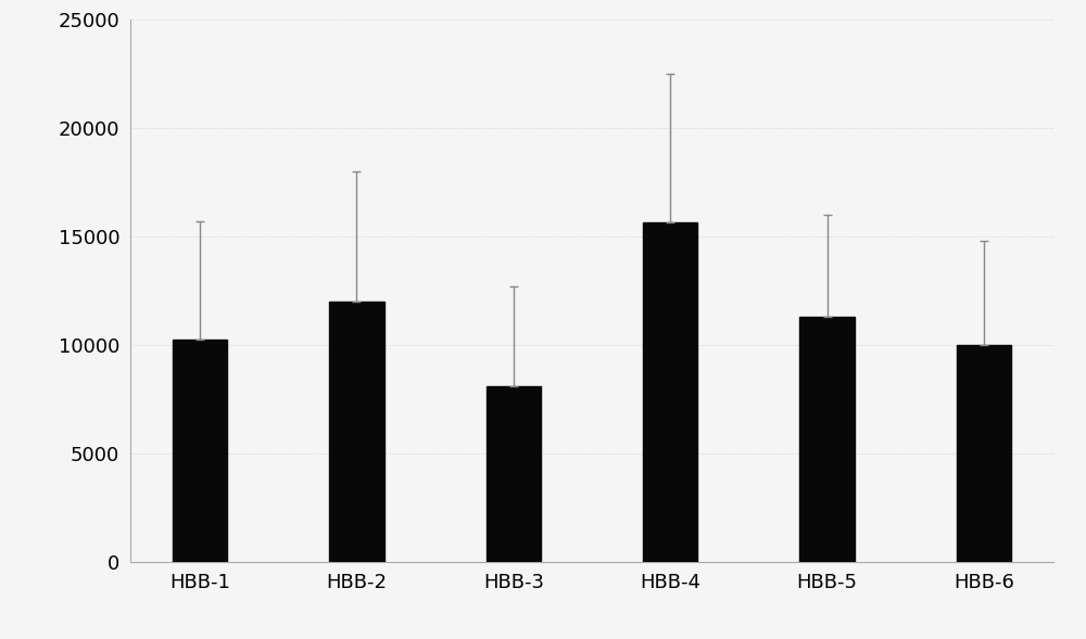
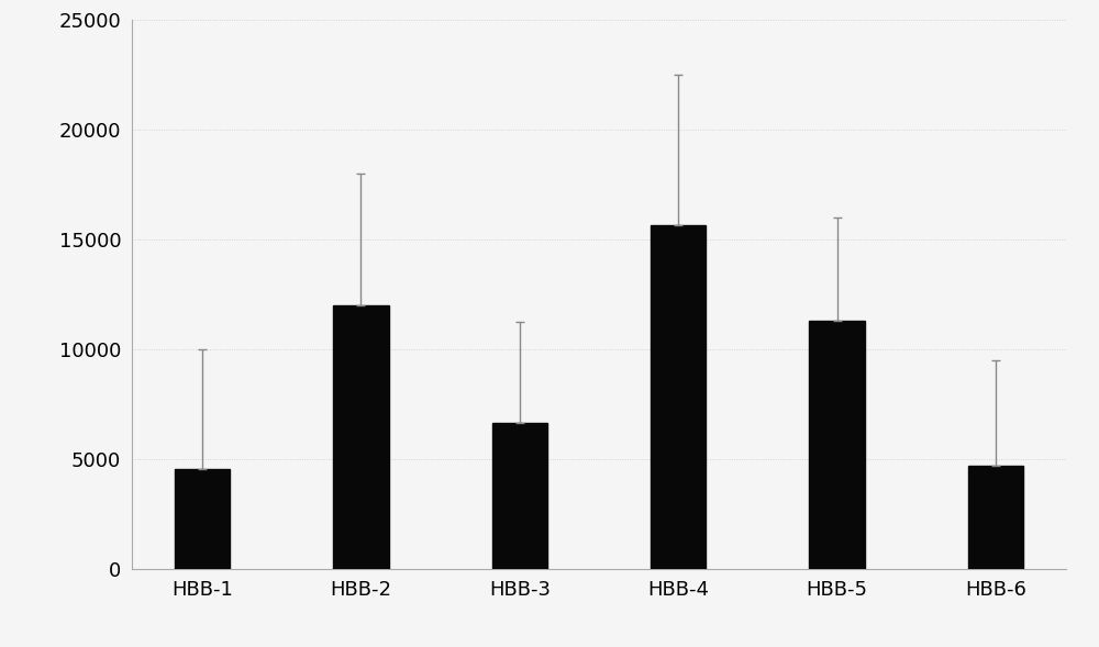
HBB-1: 10250 -> 4550
HBB-3: 8100 -> 6650
HBB-6: 10000 -> 4700
